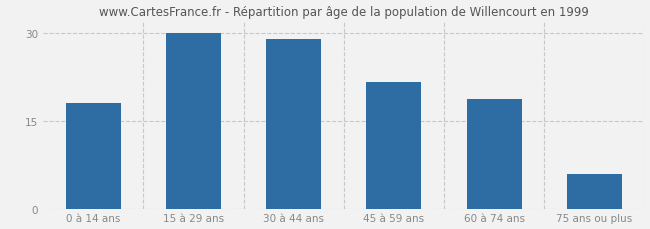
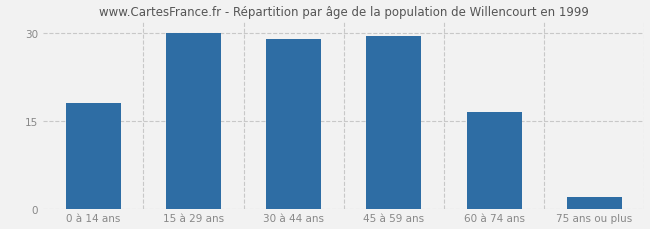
45 à 59 ans: 21.6 -> 29.5
60 à 74 ans: 18.8 -> 16.5
75 ans ou plus: 6.0 -> 2.0
